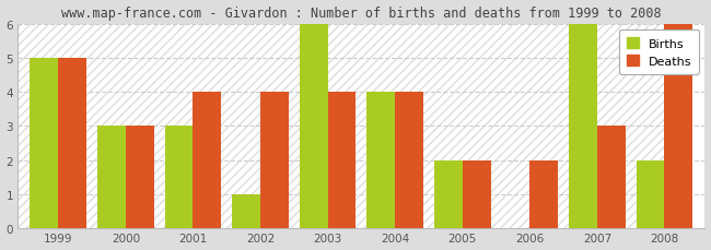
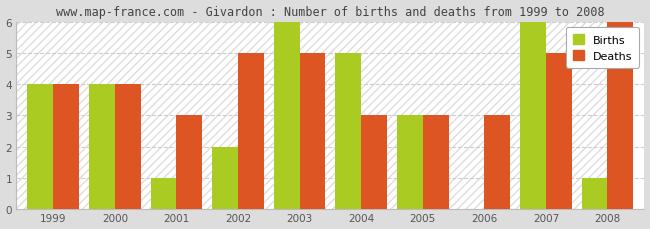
Births/1999: 5 -> 4
Deaths/1999: 5 -> 4
Births/2000: 3 -> 4
Deaths/2000: 3 -> 4
Births/2001: 3 -> 1
Deaths/2001: 4 -> 3
Births/2002: 1 -> 2
Deaths/2002: 4 -> 5
Deaths/2003: 4 -> 5
Births/2004: 4 -> 5
Deaths/2004: 4 -> 3
Births/2005: 2 -> 3
Deaths/2005: 2 -> 3
Deaths/2006: 2 -> 3
Deaths/2007: 3 -> 5
Births/2008: 2 -> 1
